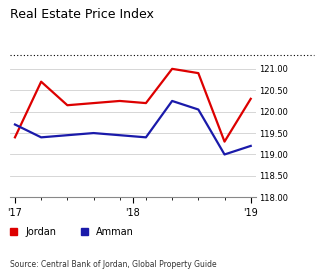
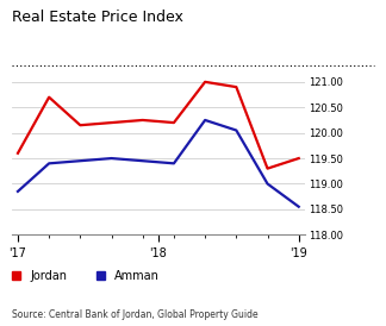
Jordan/'17: 119.40 -> 119.60
Amman/'17: 119.70 -> 118.85
Jordan/'19: 120.30 -> 119.50
Amman/'19: 119.20 -> 118.55
